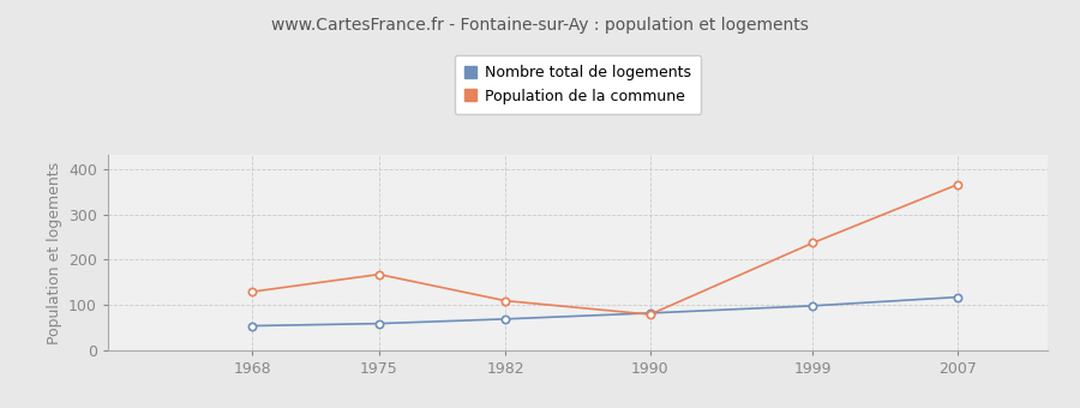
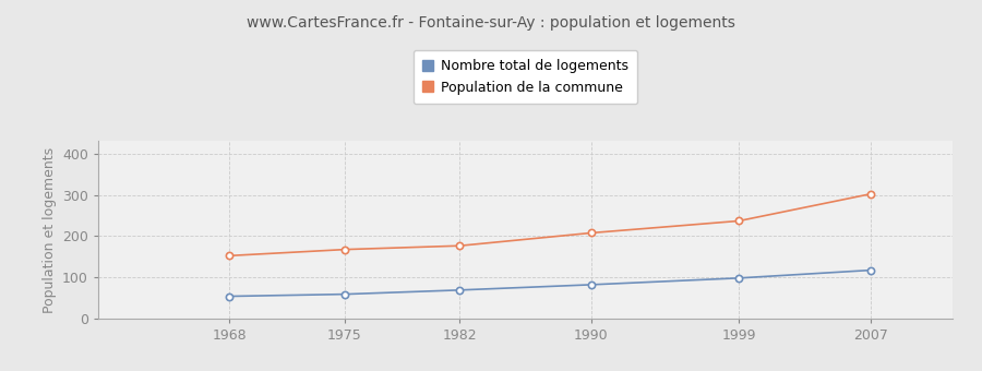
Population de la commune/1968: 130 -> 153
Population de la commune/1982: 110 -> 177
Population de la commune/1990: 80 -> 208
Population de la commune/2007: 365 -> 302
